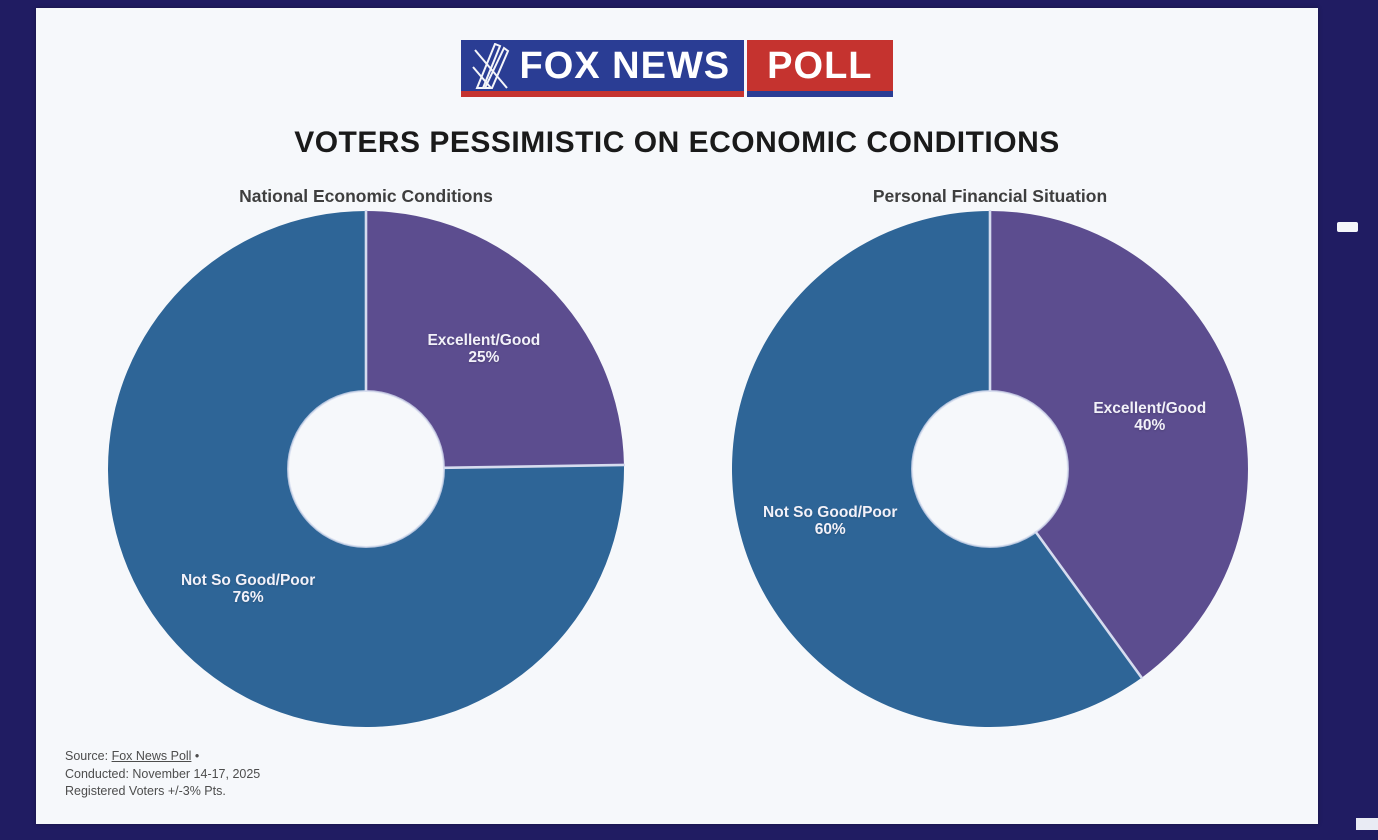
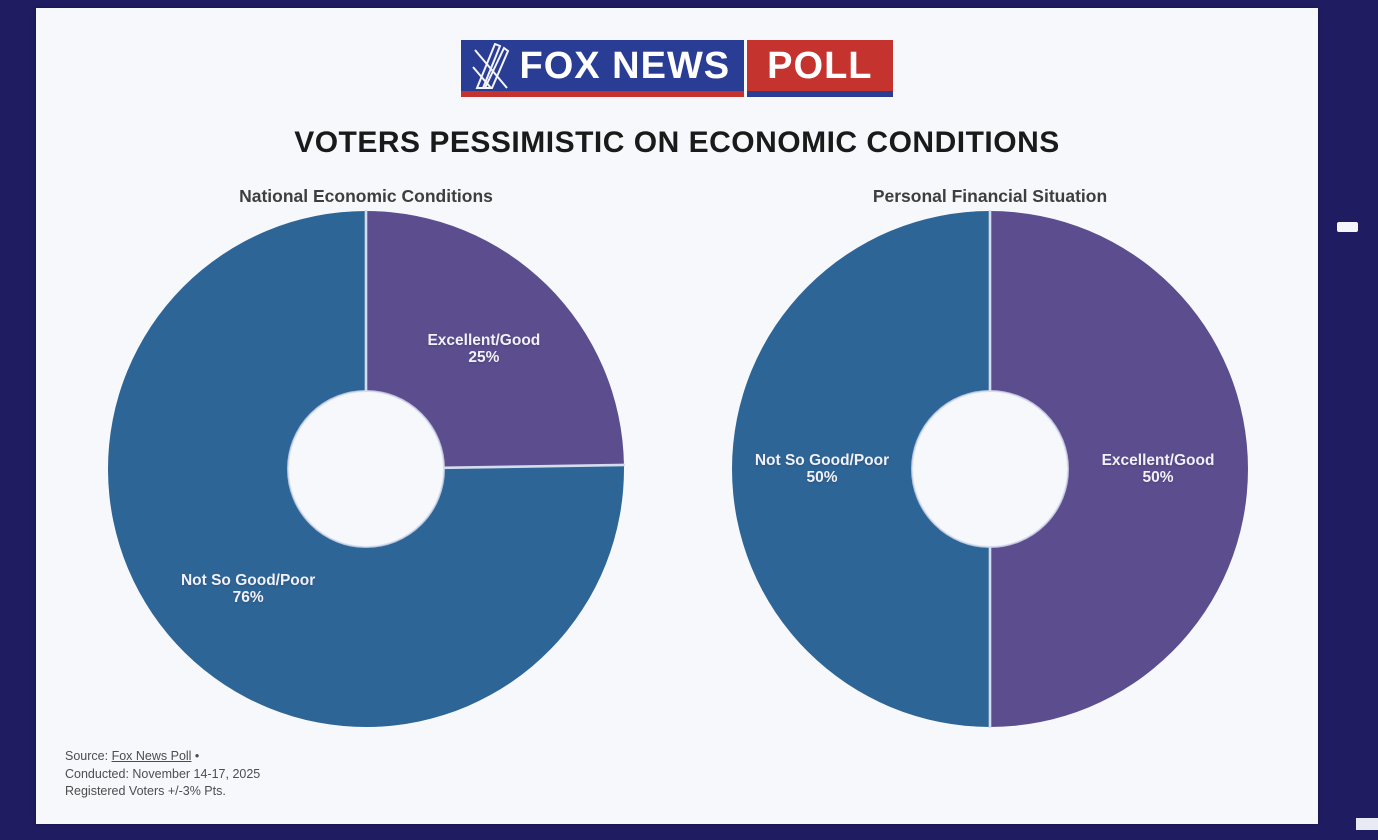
Personal Financial Situation/Excellent/Good: 40% -> 50%
Personal Financial Situation/Not So Good/Poor: 60% -> 50%
